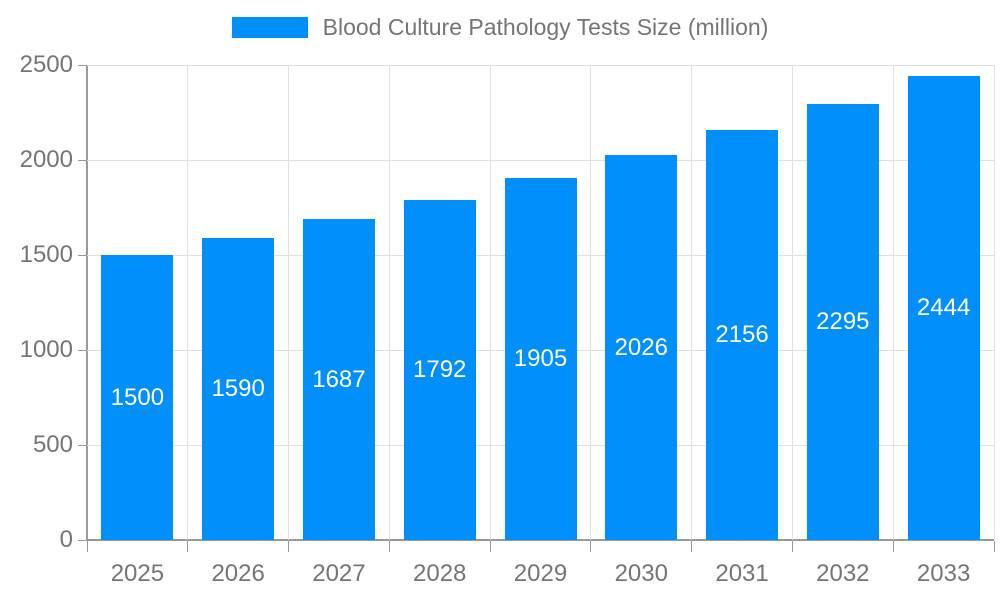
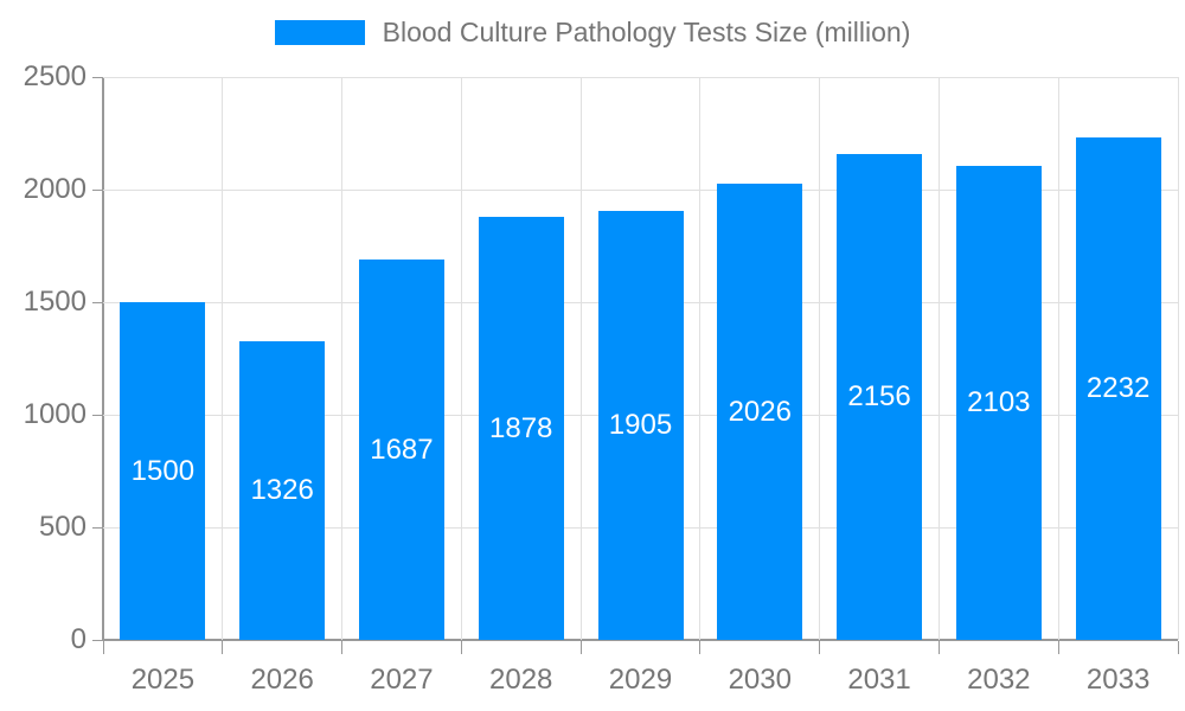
2026: 1590 -> 1326
2028: 1792 -> 1878
2032: 2295 -> 2103
2033: 2444 -> 2232
